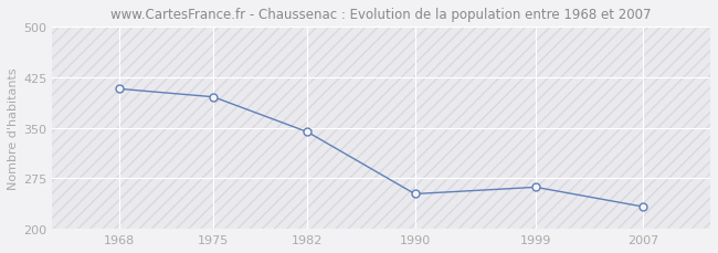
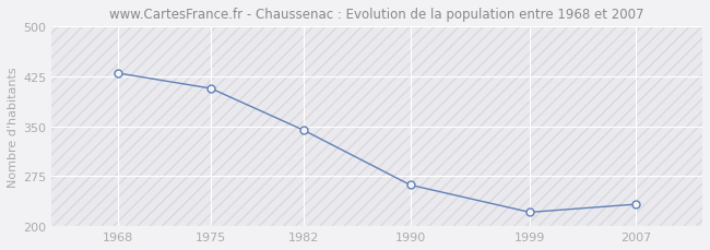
1968: 408 -> 430
1975: 396 -> 407
1990: 252 -> 262
1999: 262 -> 221
